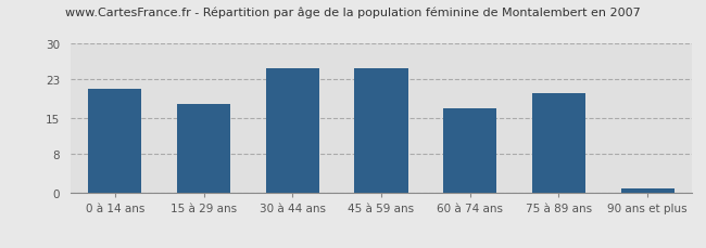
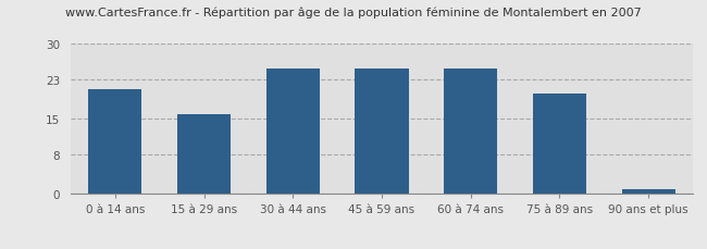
15 à 29 ans: 18 -> 16
60 à 74 ans: 17 -> 25
